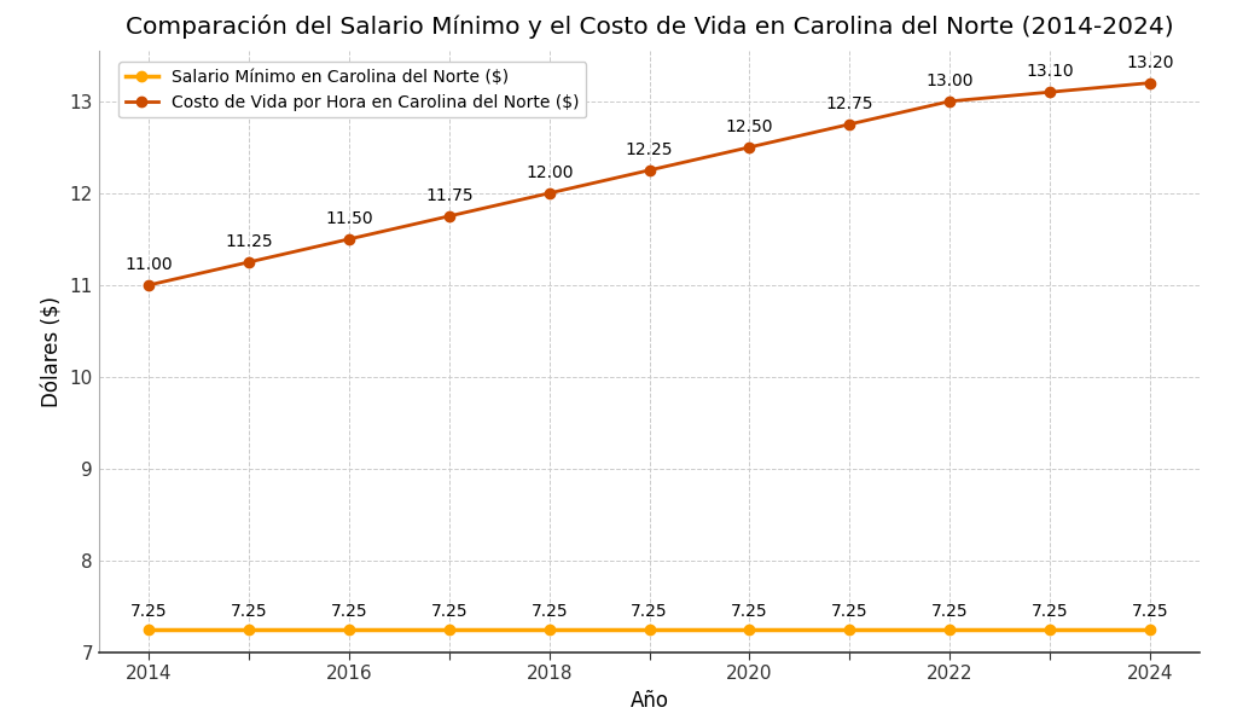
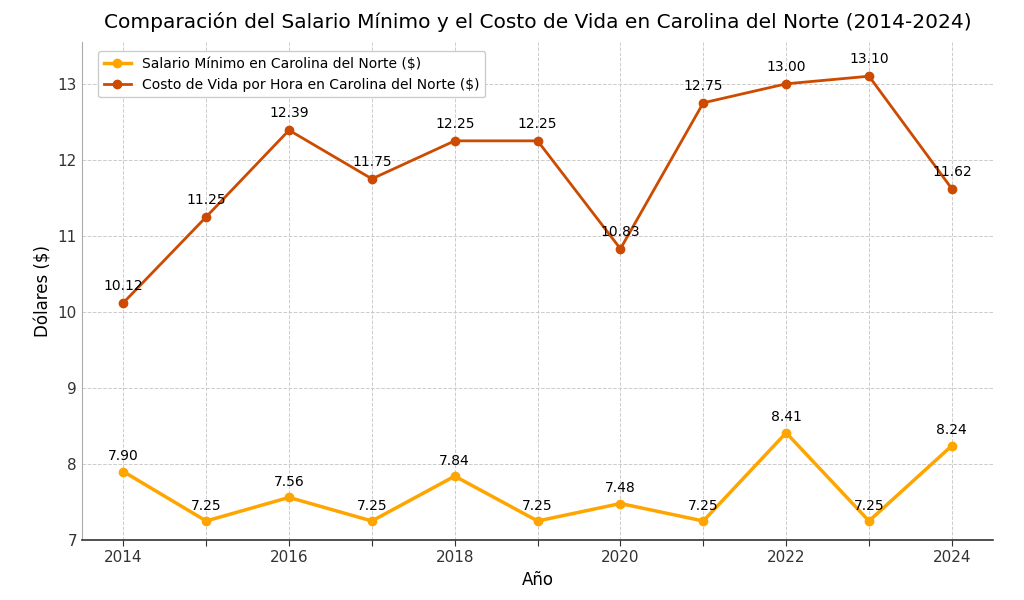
Salario Mínimo en Carolina del Norte ($)/2014: 7.25 -> 7.90
Costo de Vida por Hora en Carolina del Norte ($)/2014: 11.00 -> 10.12
Salario Mínimo en Carolina del Norte ($)/2016: 7.25 -> 7.56
Costo de Vida por Hora en Carolina del Norte ($)/2016: 11.50 -> 12.39
Salario Mínimo en Carolina del Norte ($)/2018: 7.25 -> 7.84
Costo de Vida por Hora en Carolina del Norte ($)/2018: 12.00 -> 12.25
Salario Mínimo en Carolina del Norte ($)/2020: 7.25 -> 7.48
Costo de Vida por Hora en Carolina del Norte ($)/2020: 12.50 -> 10.83
Salario Mínimo en Carolina del Norte ($)/2022: 7.25 -> 8.41
Salario Mínimo en Carolina del Norte ($)/2024: 7.25 -> 8.24
Costo de Vida por Hora en Carolina del Norte ($)/2024: 13.20 -> 11.62
